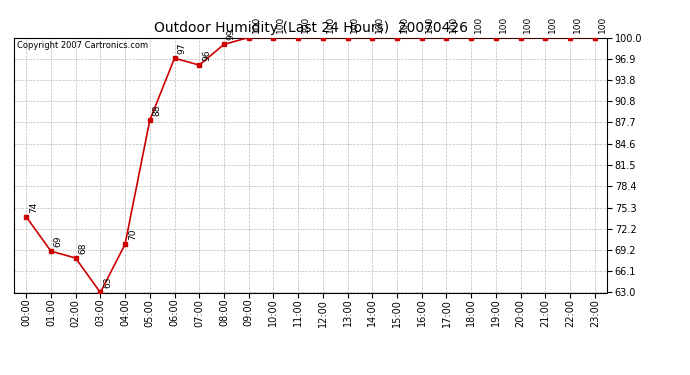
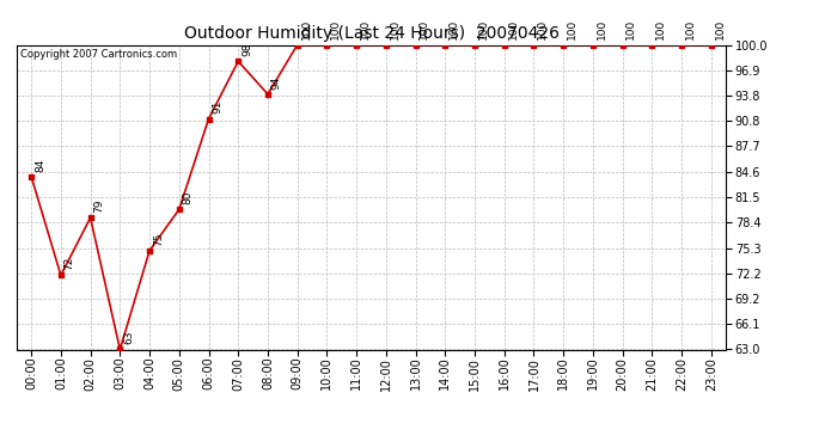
00:00: 74 -> 84
01:00: 69 -> 72
02:00: 68 -> 79
04:00: 70 -> 75
05:00: 88 -> 80
06:00: 97 -> 91
07:00: 96 -> 98
08:00: 99 -> 94
